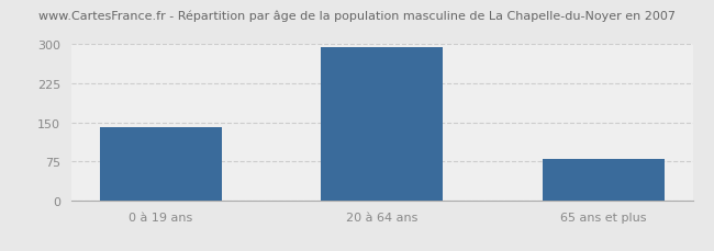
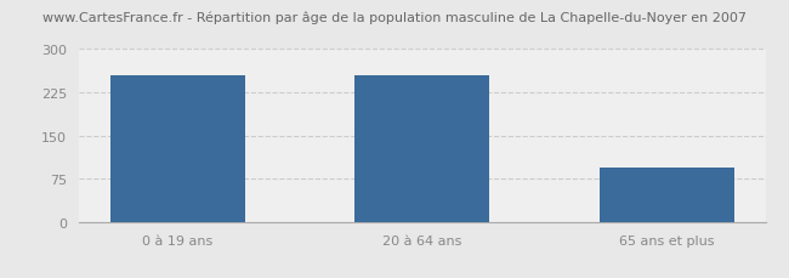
0 à 19 ans: 142 -> 255
20 à 64 ans: 294 -> 255
65 ans et plus: 80 -> 95
